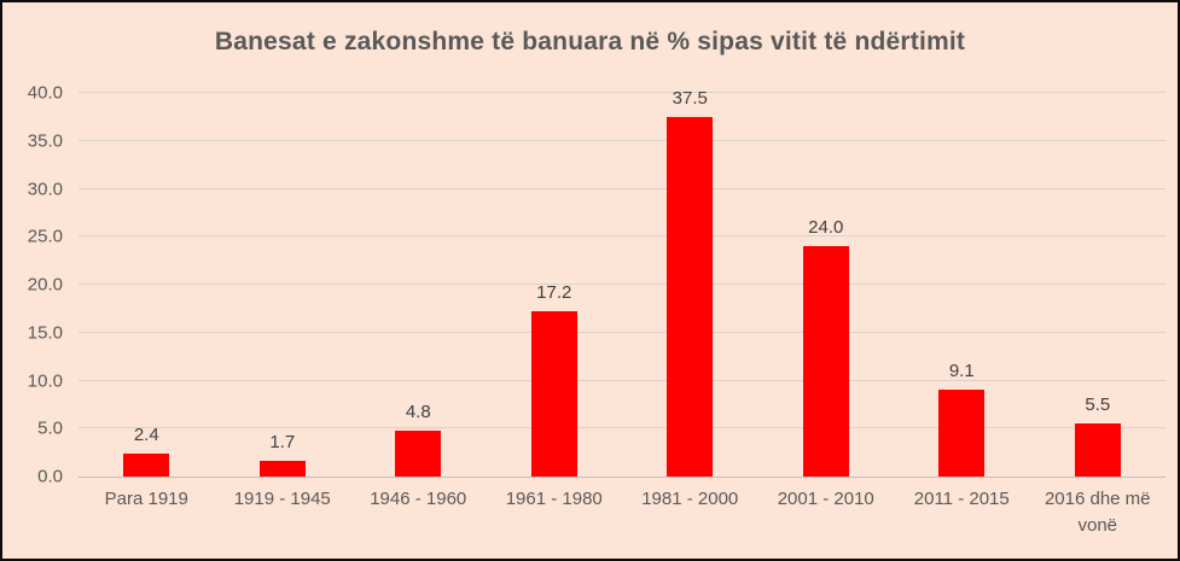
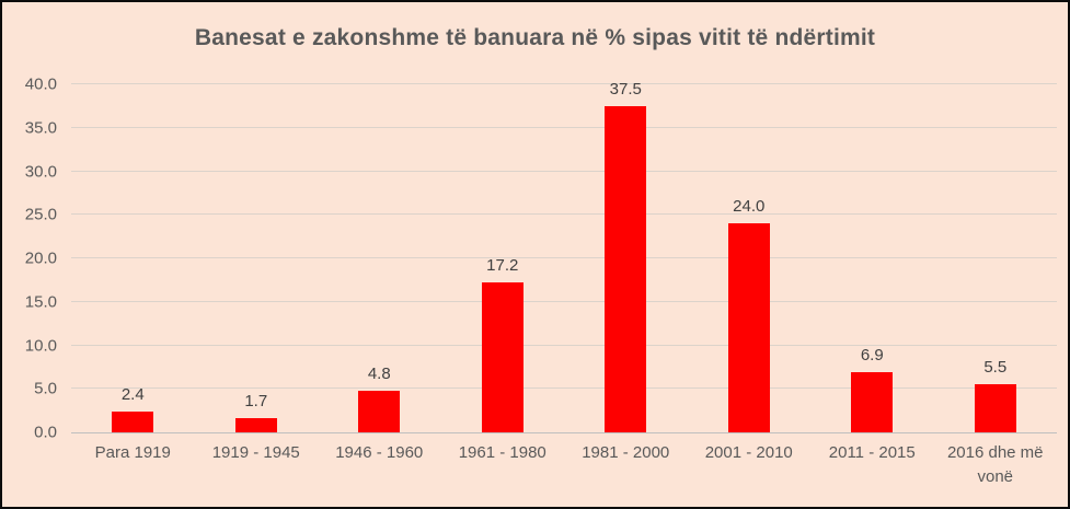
2011 - 2015: 9.1 -> 6.9
